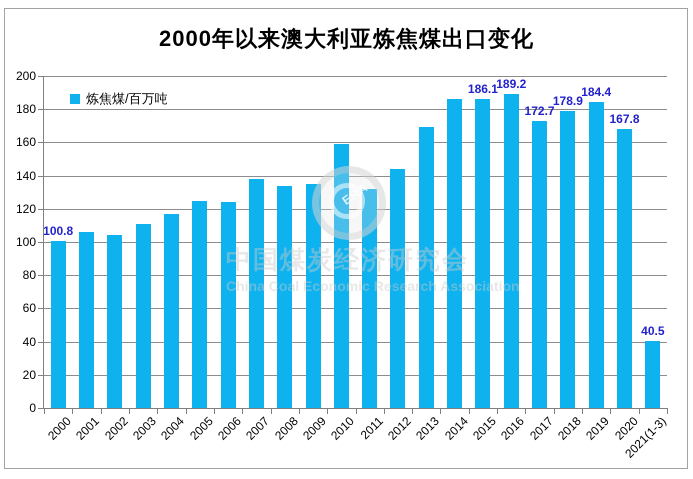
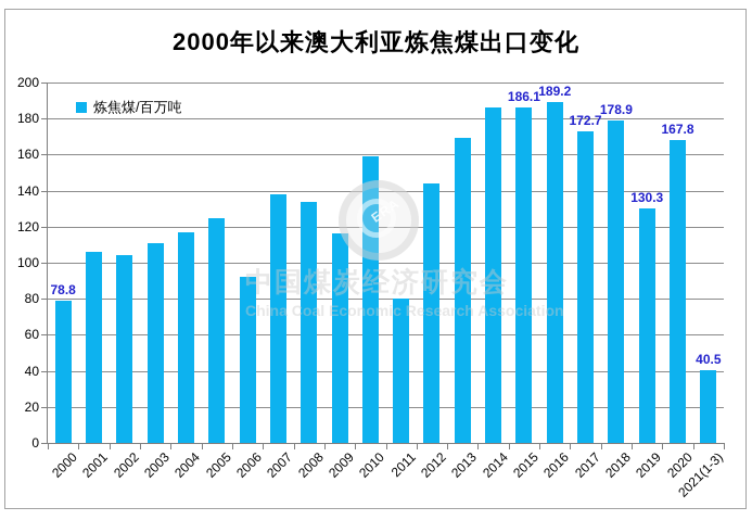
2000: 100.8 -> 78.8
2006: 124 -> 92
2009: 135 -> 116
2011: 132 -> 80
2019: 184.4 -> 130.3
